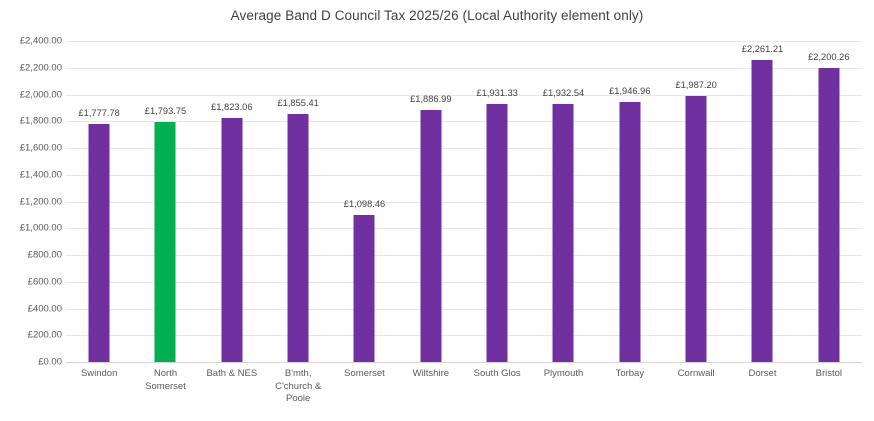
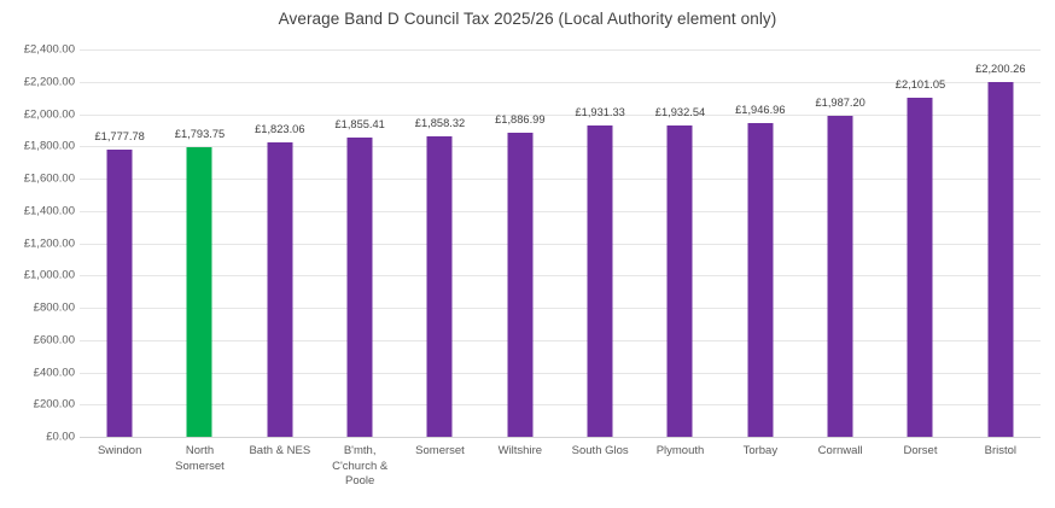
Somerset: £1,098.46 -> £1,858.32
Dorset: £2,261.21 -> £2,101.05
